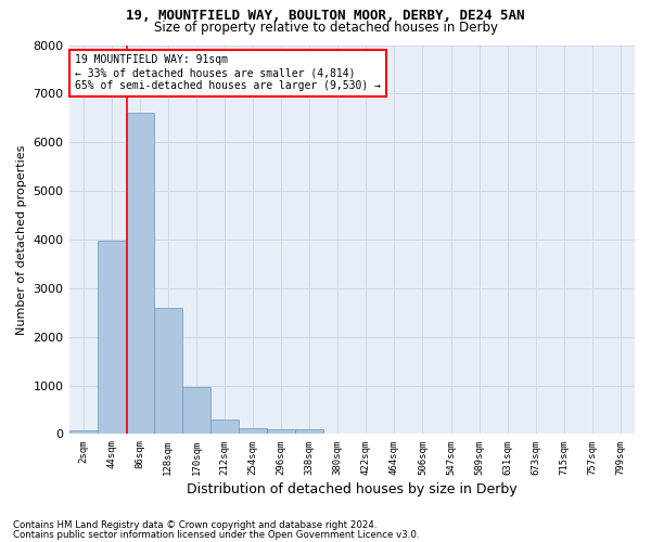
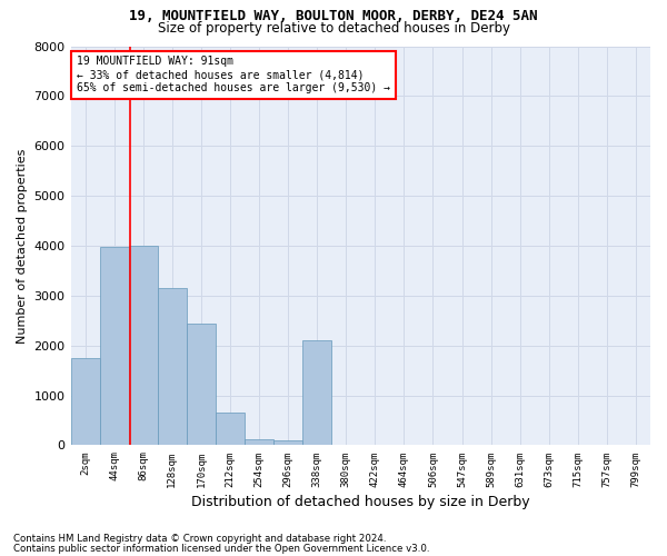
2sqm: 80 -> 1750
86sqm: 6600 -> 4000
128sqm: 2600 -> 3150
170sqm: 960 -> 2450
212sqm: 310 -> 650
338sqm: 90 -> 2100
